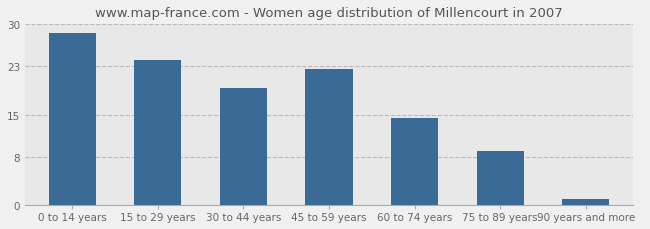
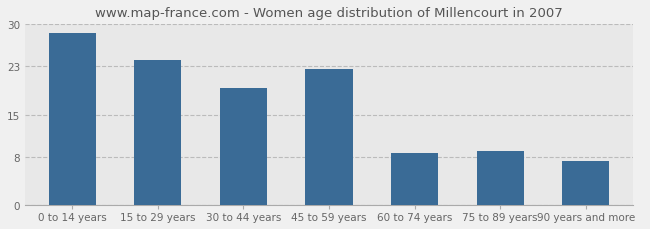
60 to 74 years: 14.5 -> 8.6
90 years and more: 1.0 -> 7.4
